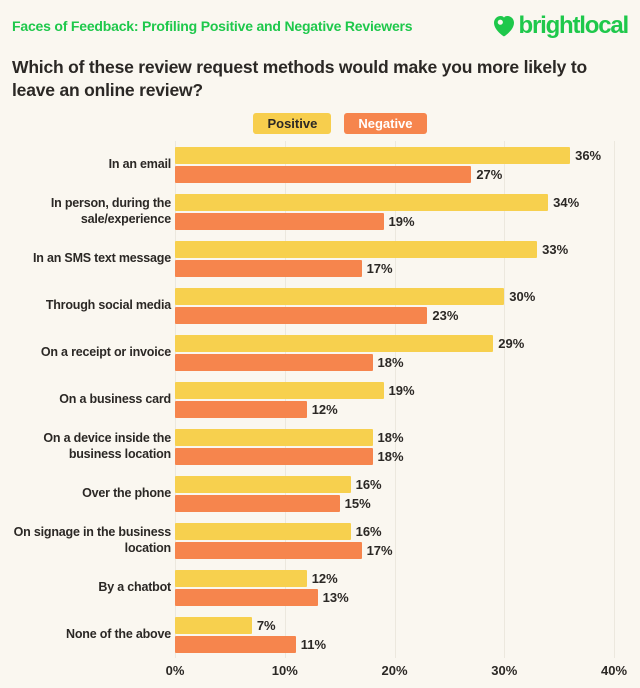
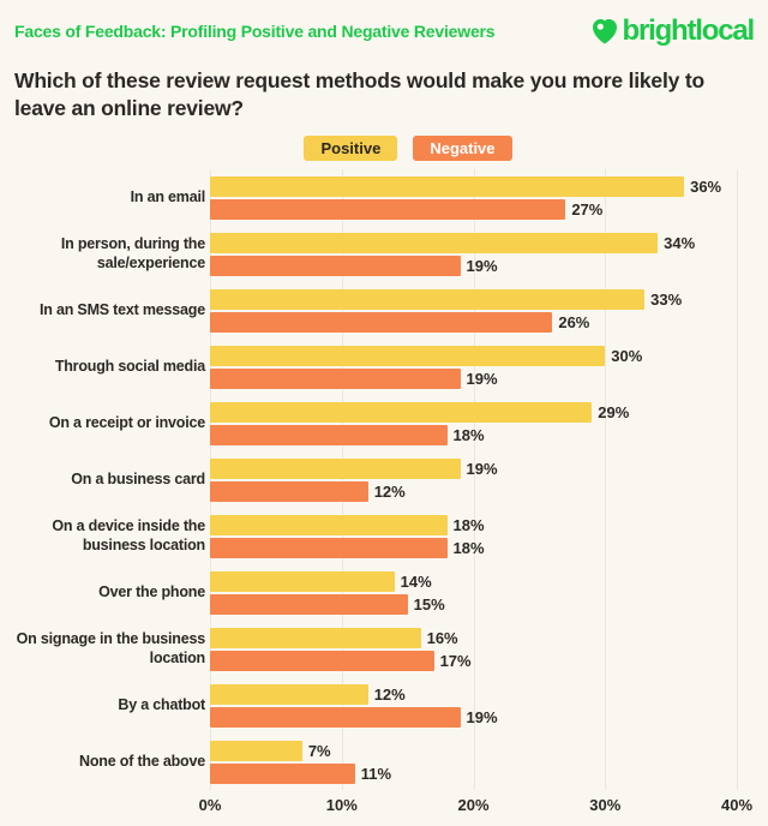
Negative/In an SMS text message: 17% -> 26%
Negative/Through social media: 23% -> 19%
Positive/Over the phone: 16% -> 14%
Negative/By a chatbot: 13% -> 19%
